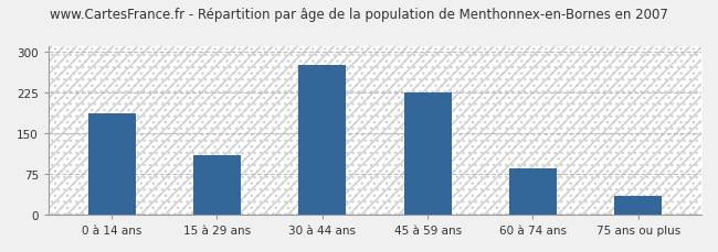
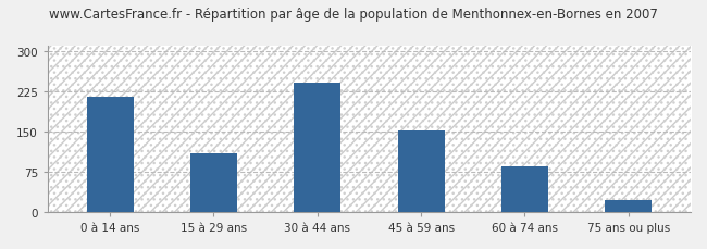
0 à 14 ans: 185 -> 215
30 à 44 ans: 275 -> 240
45 à 59 ans: 225 -> 152
75 ans ou plus: 35 -> 22
